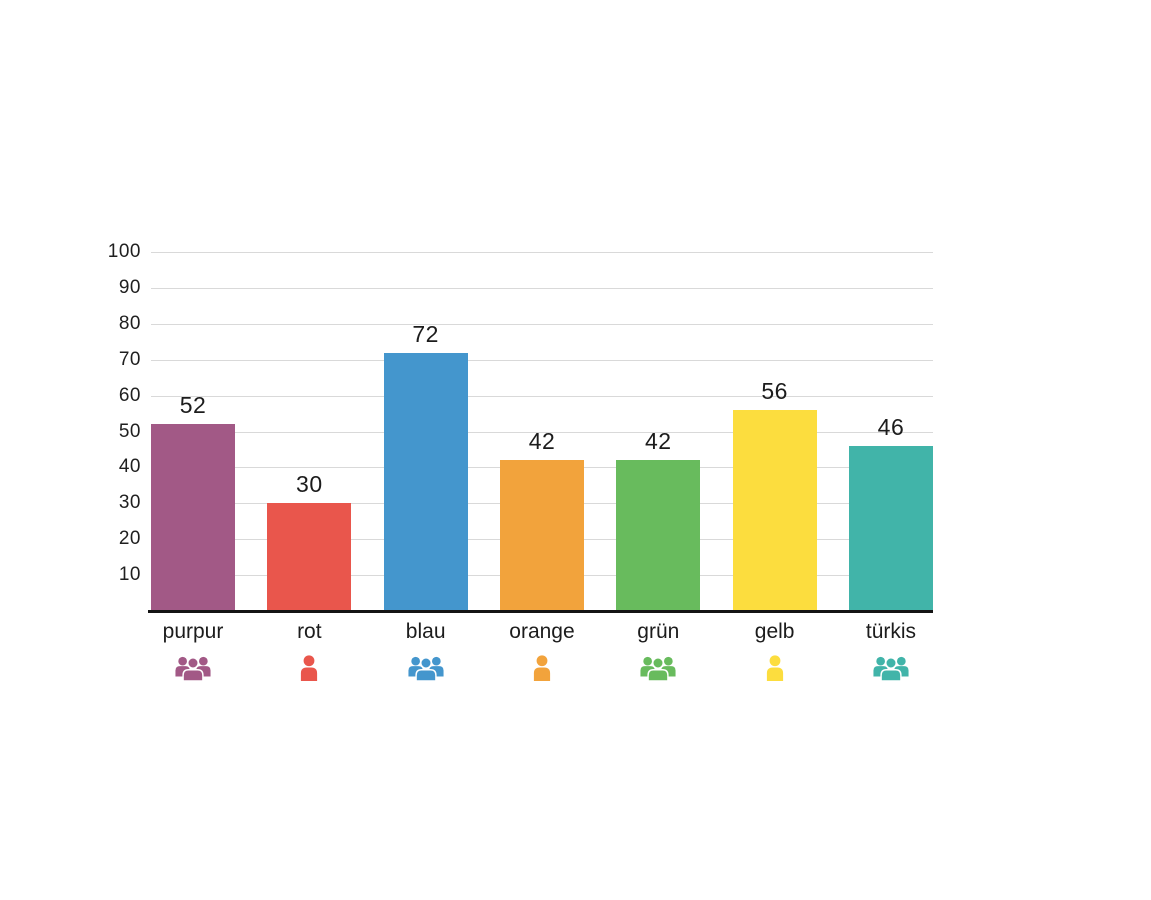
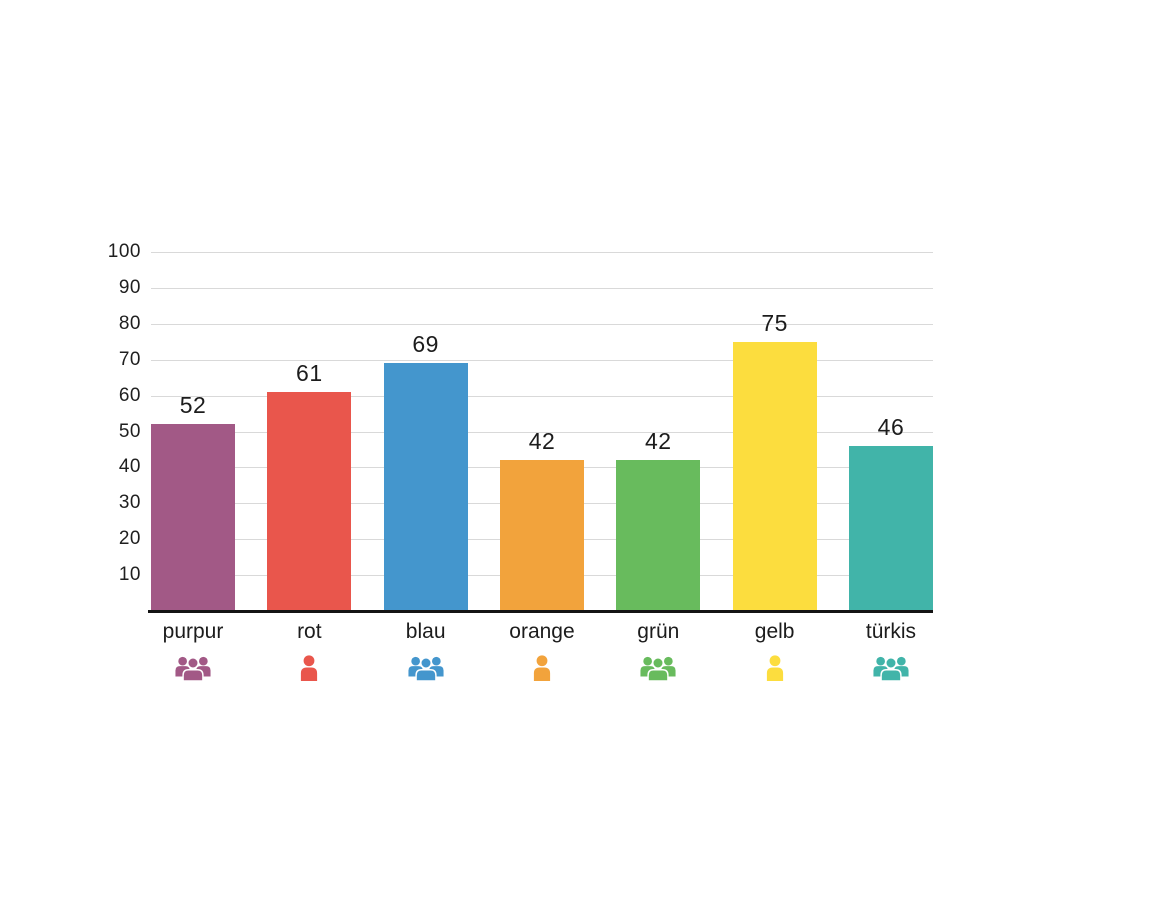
rot: 30 -> 61
blau: 72 -> 69
gelb: 56 -> 75
